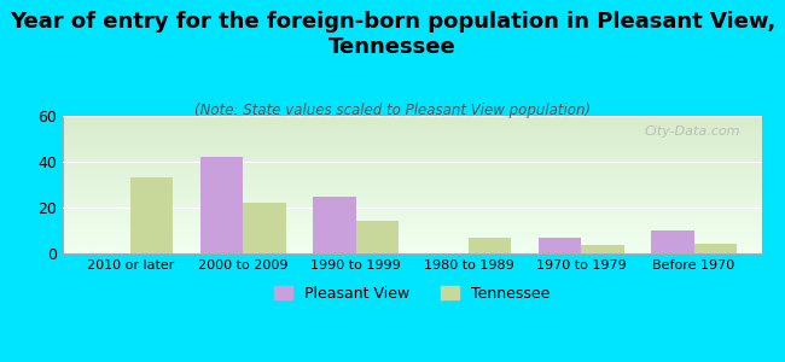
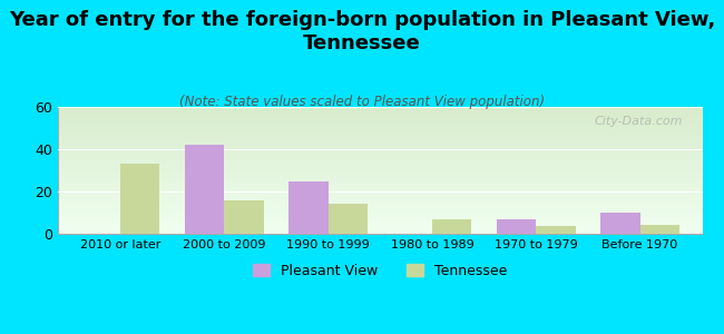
Tennessee/2000 to 2009: 22 -> 16
